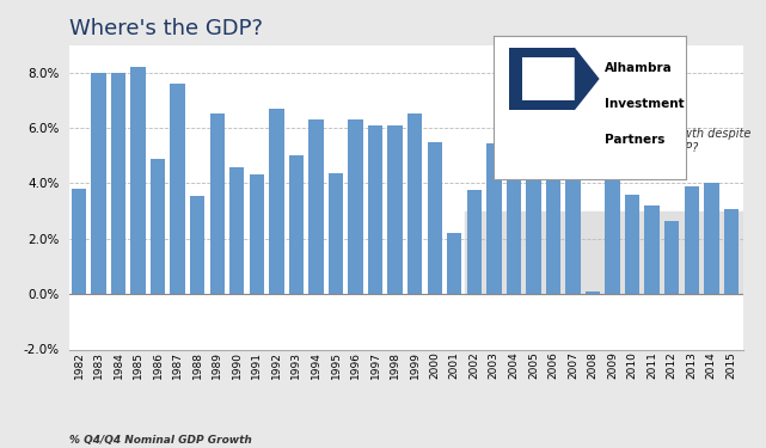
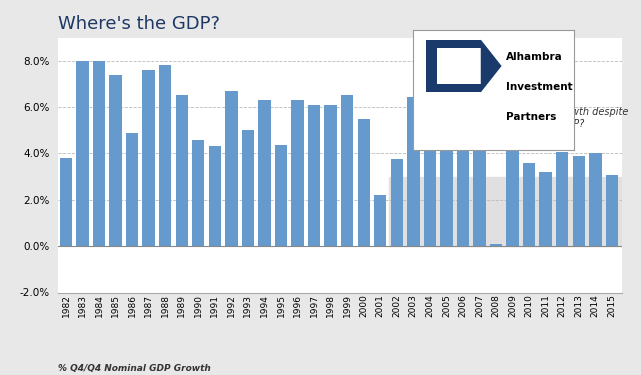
1985: 8.20% -> 7.40%
1988: 3.55% -> 7.80%
2003: 5.45% -> 6.45%
2012: 2.65% -> 4.05%
